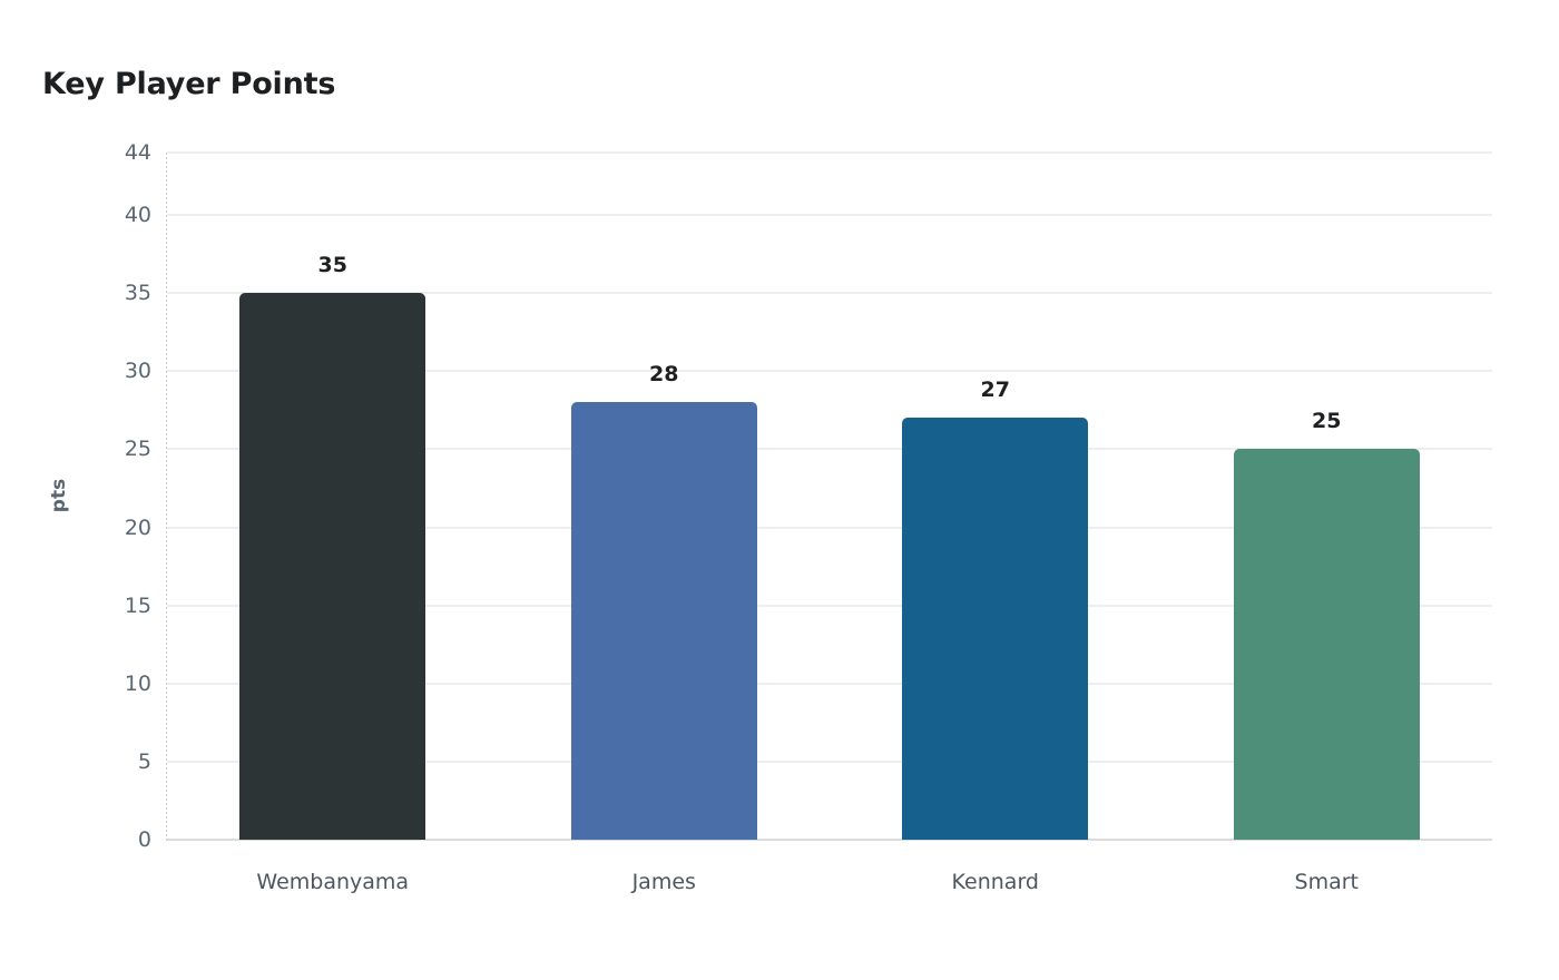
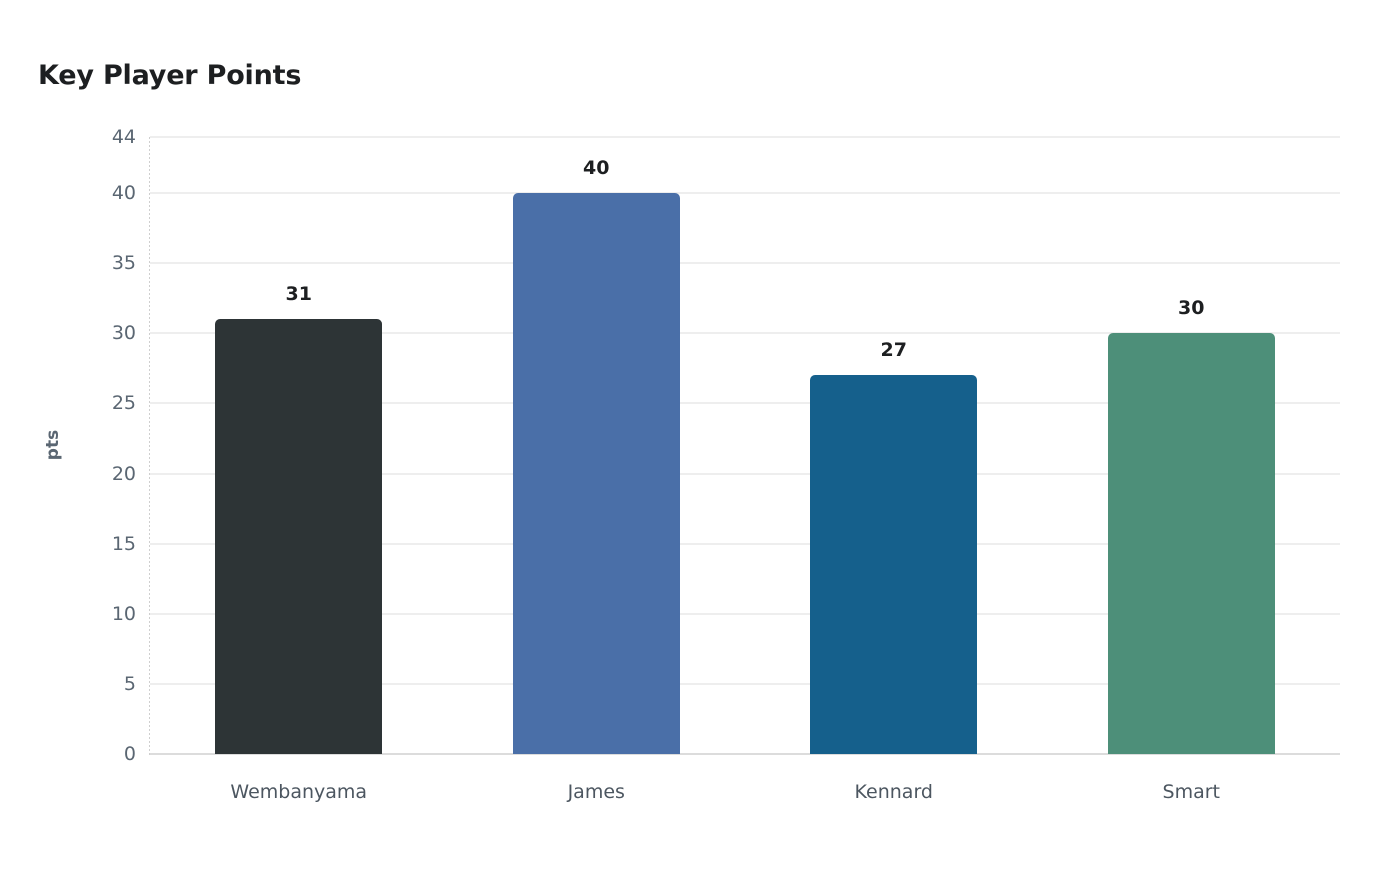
Wembanyama: 35 -> 31
James: 28 -> 40
Smart: 25 -> 30
